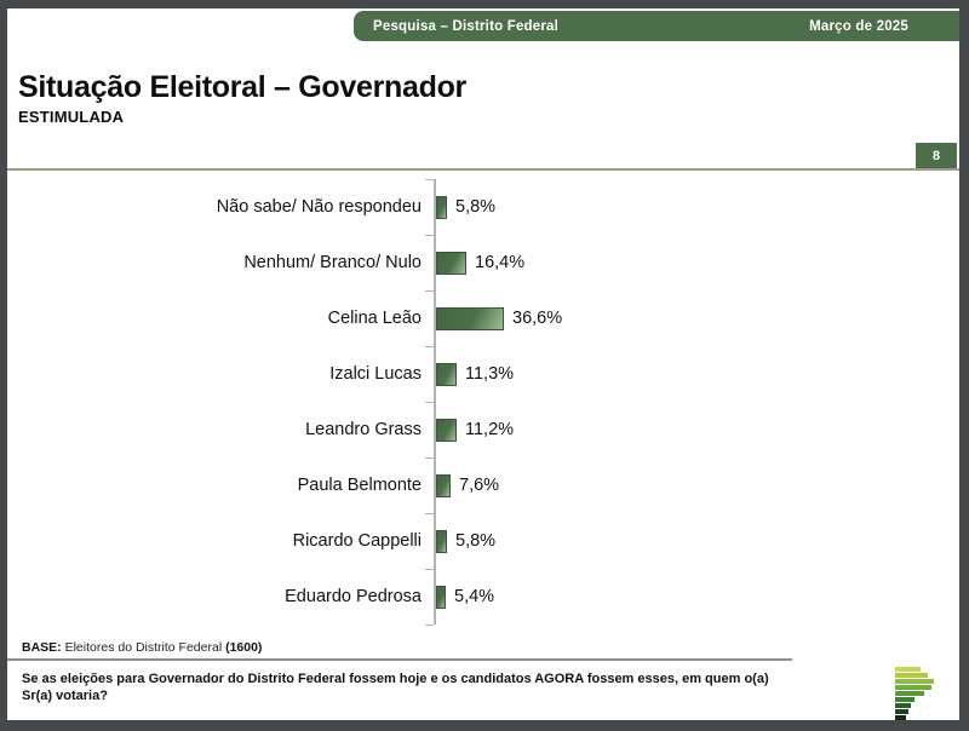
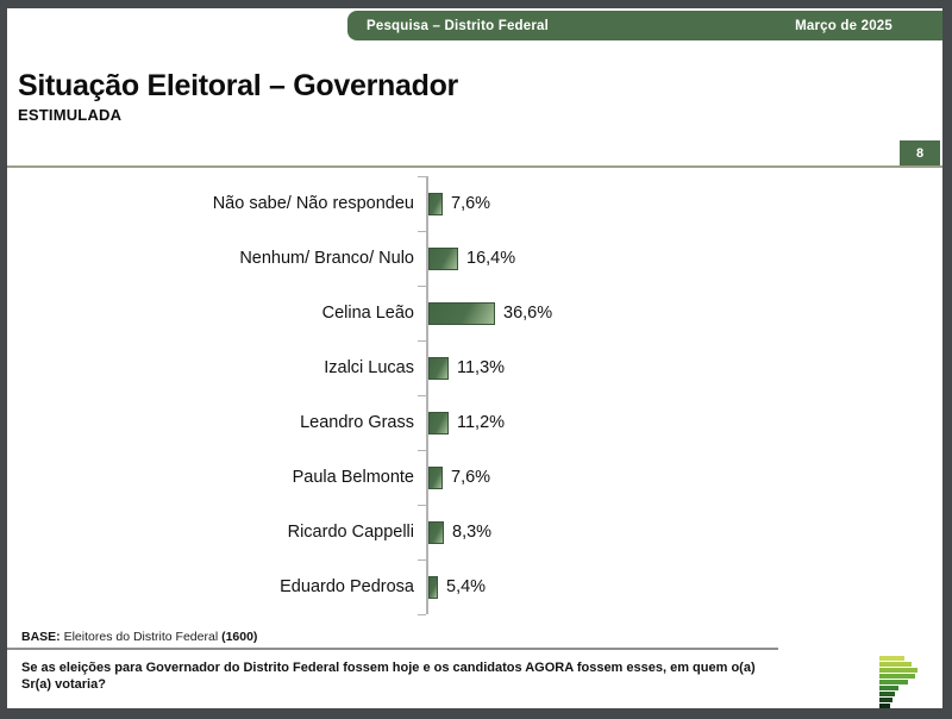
Não sabe/ Não respondeu: 5,8% -> 7,6%
Ricardo Cappelli: 5,8% -> 8,3%
